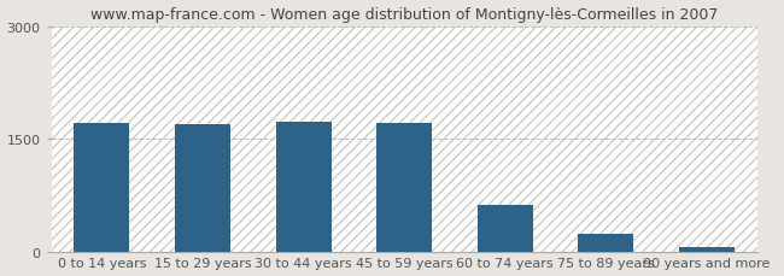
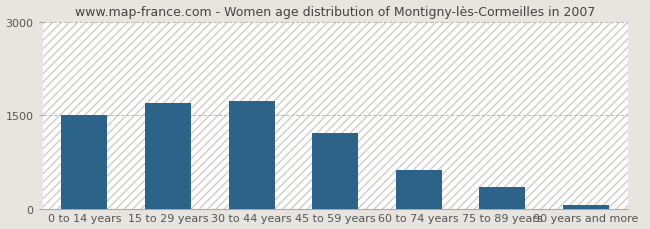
0 to 14 years: 1720 -> 1500
45 to 59 years: 1720 -> 1220
75 to 89 years: 250 -> 360
